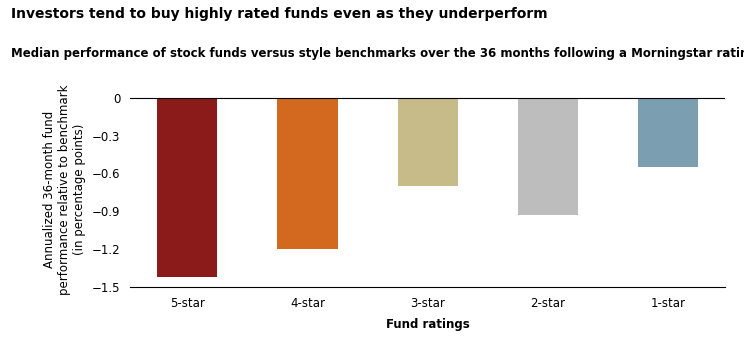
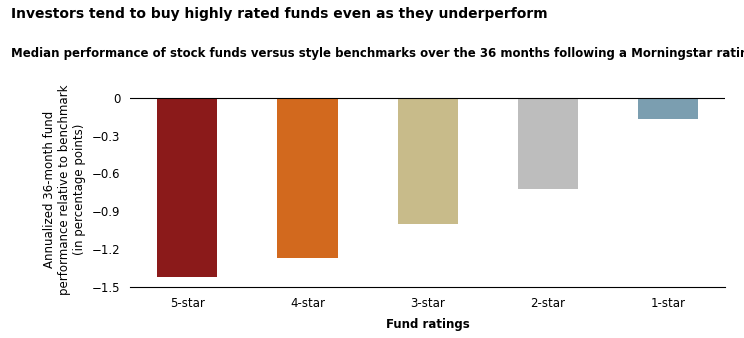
4-star: -1.20 -> -1.27
3-star: -0.70 -> -1.00
2-star: -0.93 -> -0.72
1-star: -0.55 -> -0.17
